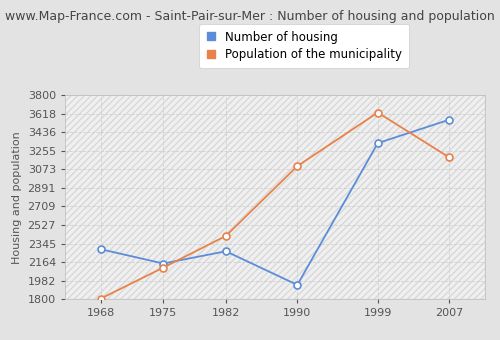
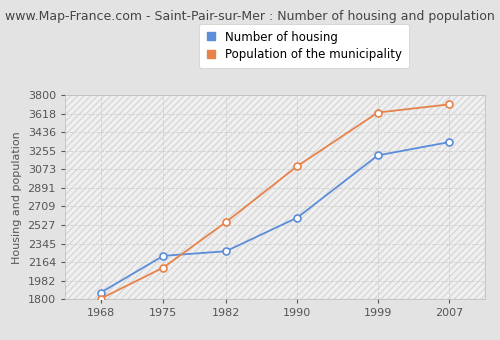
Number of housing/1968: 2290 -> 1860
Number of housing/1975: 2150 -> 2220
Population of the municipality/1982: 2420 -> 2560
Number of housing/1990: 1940 -> 2600
Number of housing/1999: 3330 -> 3210
Number of housing/2007: 3560 -> 3340
Population of the municipality/2007: 3190 -> 3710
